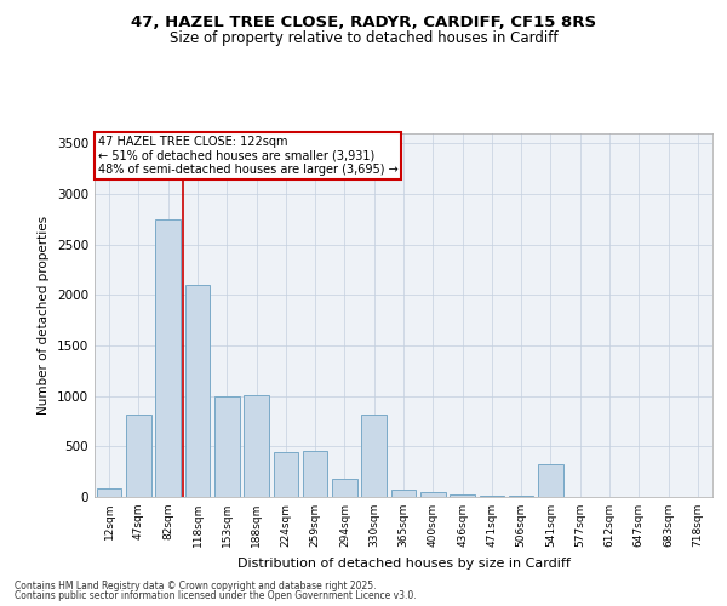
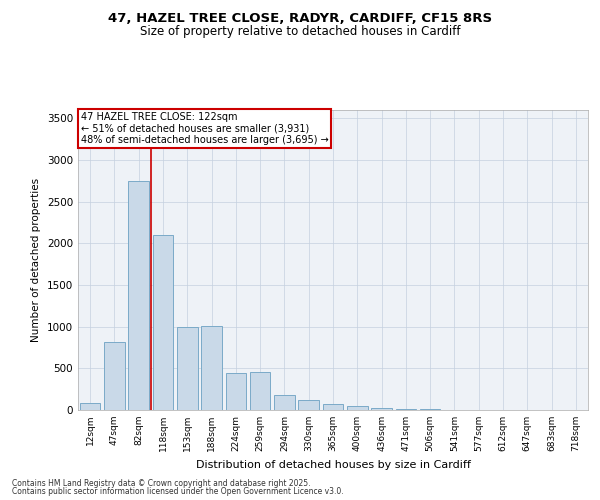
330sqm: 820 -> 120
541sqm: 320 -> 0
